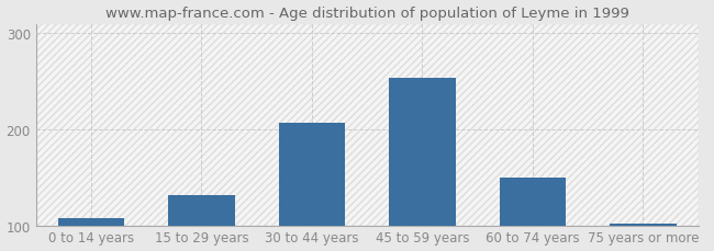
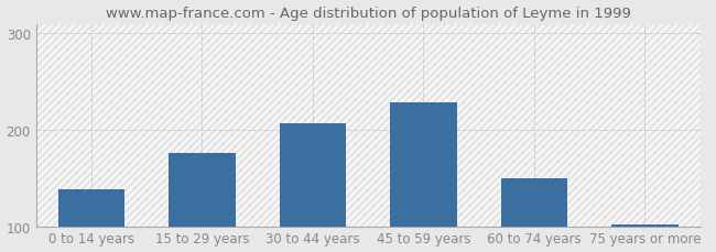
0 to 14 years: 108 -> 138
15 to 29 years: 132 -> 176
45 to 59 years: 253 -> 228
